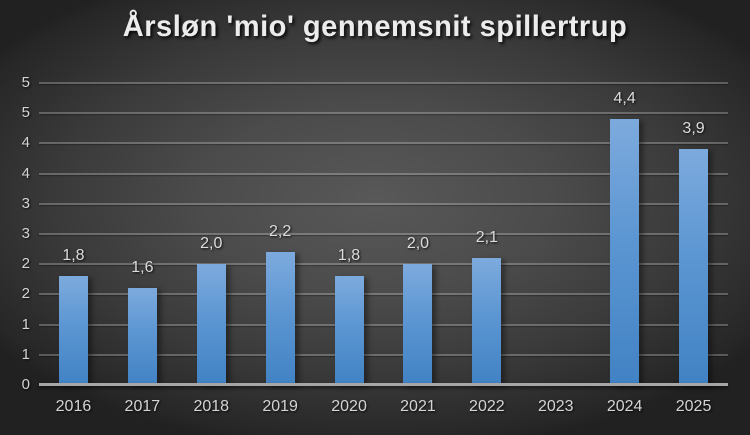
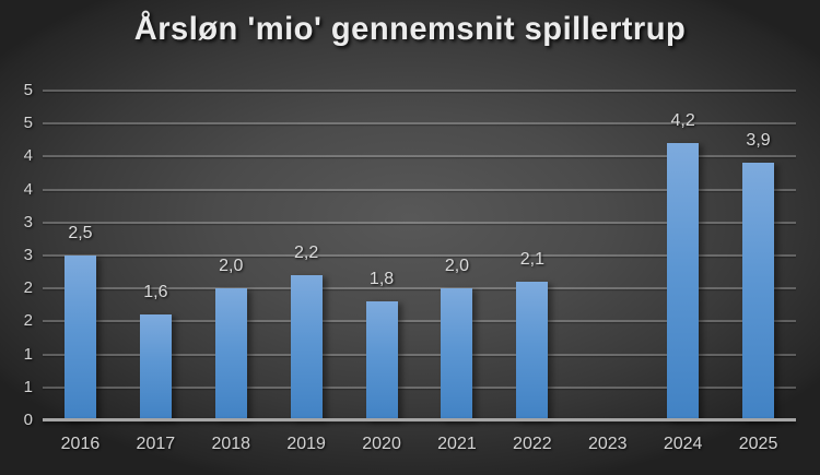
2016: 1,8 -> 2,5
2024: 4,4 -> 4,2
